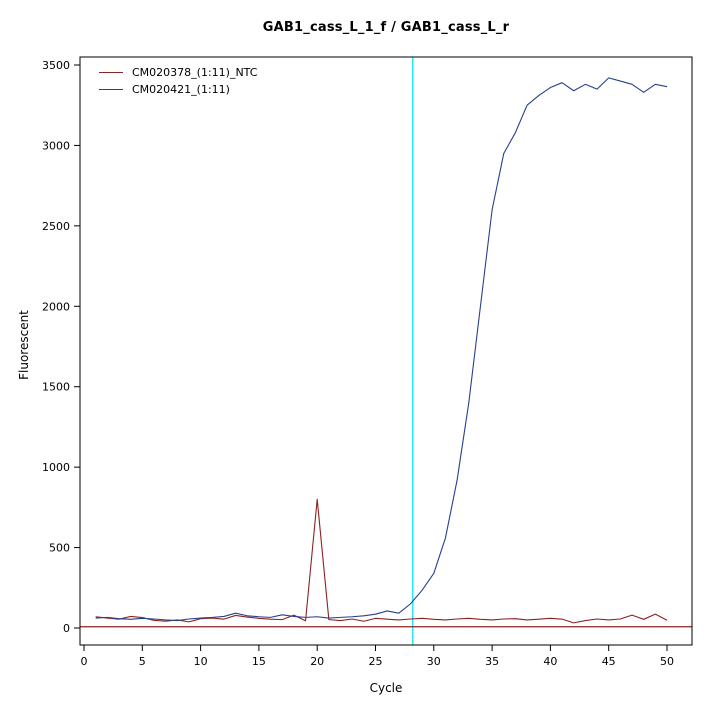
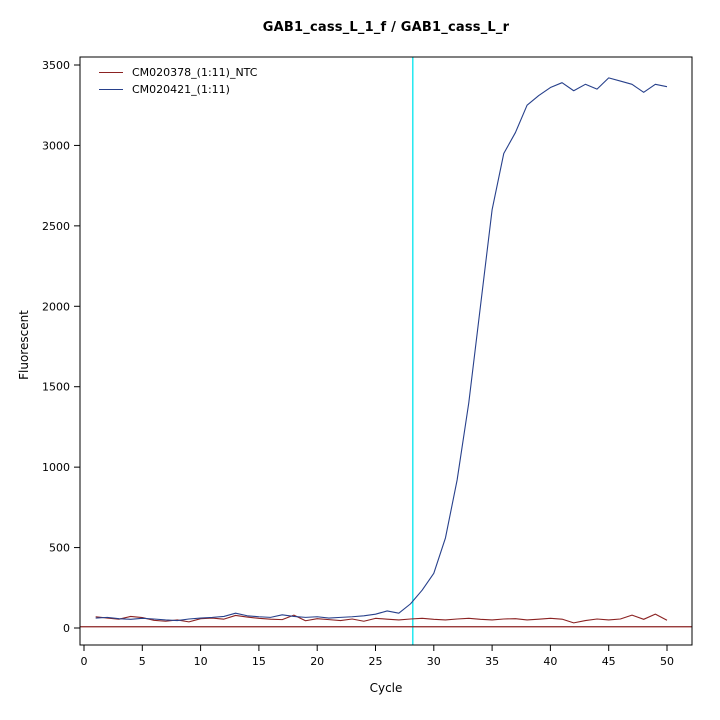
CM020378_(1:11)_NTC/20: 800 -> 60
